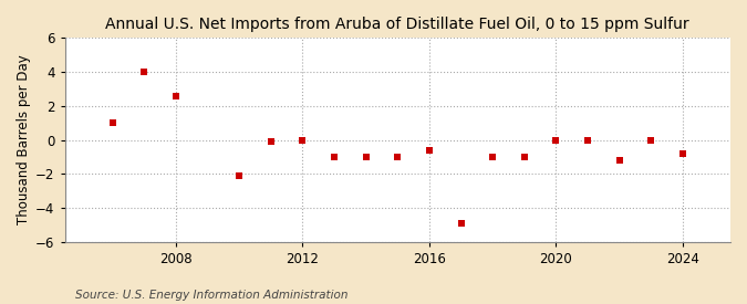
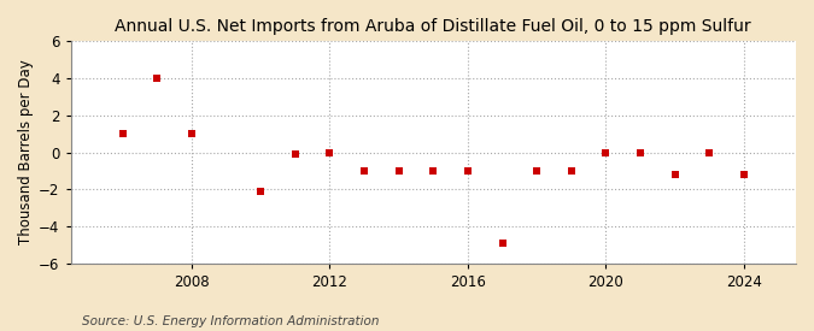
2008: 2.6 -> 1.0
2016: -0.6 -> -1.0
2024: -0.8 -> -1.2
